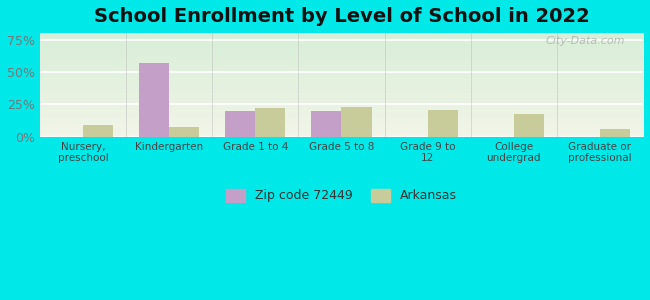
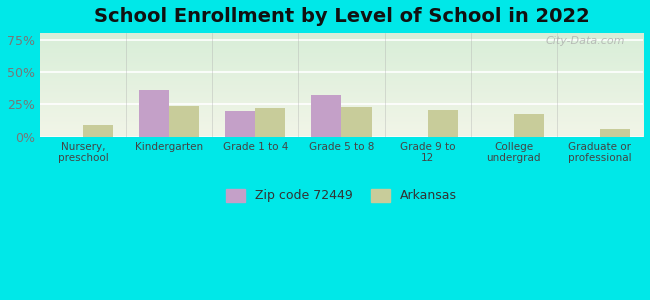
Zip code 72449/Kindergarten: 57% -> 36%
Arkansas/Kindergarten: 8% -> 24%
Zip code 72449/Grade 5 to 8: 20% -> 32%
